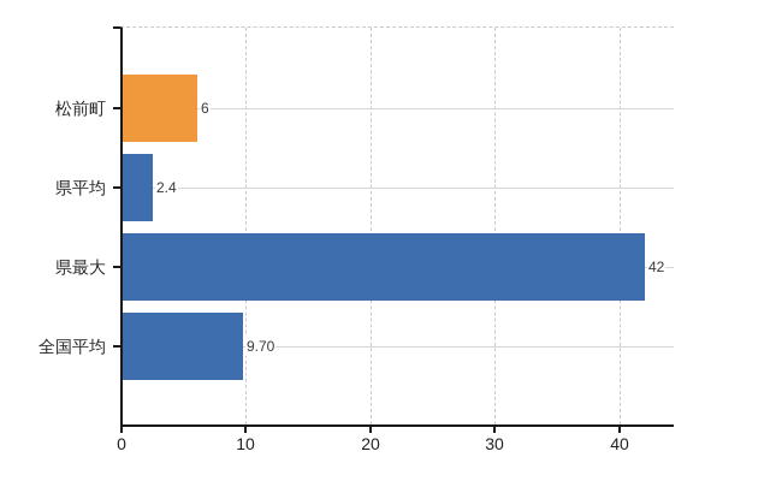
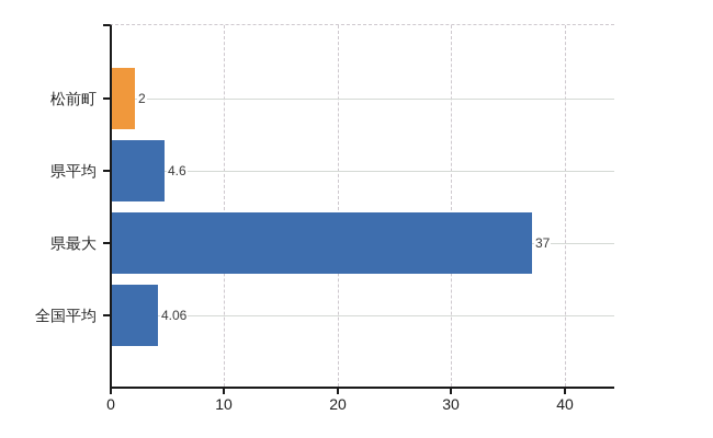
松前町: 6 -> 2
県平均: 2.4 -> 4.6
県最大: 42 -> 37
全国平均: 9.70 -> 4.06
